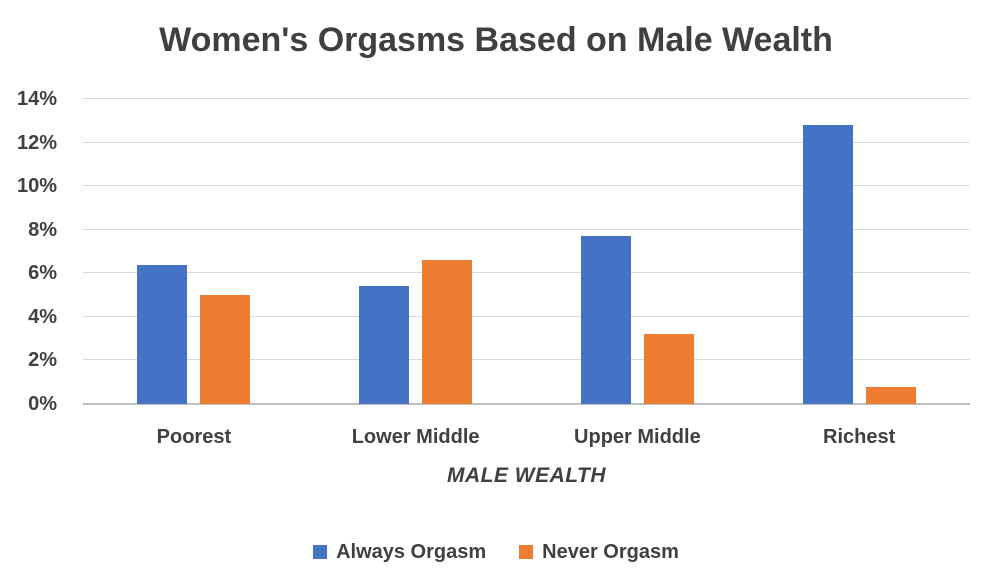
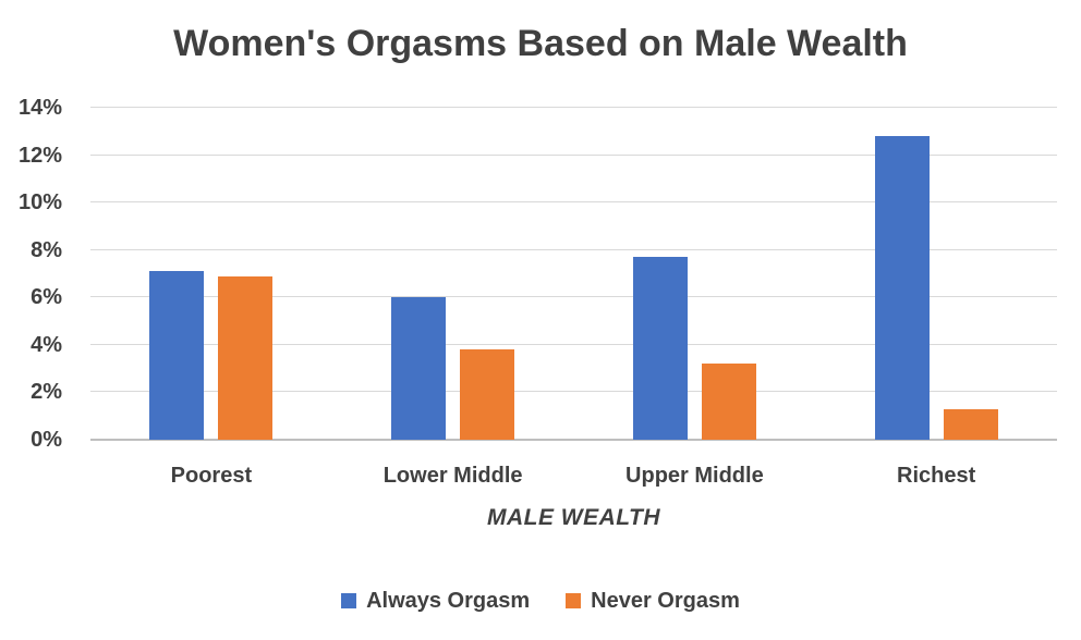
Always Orgasm/Poorest: 6.4% -> 7.1%
Never Orgasm/Poorest: 5.0% -> 6.9%
Always Orgasm/Lower Middle: 5.4% -> 6.0%
Never Orgasm/Lower Middle: 6.6% -> 3.8%
Never Orgasm/Richest: 0.8% -> 1.3%
